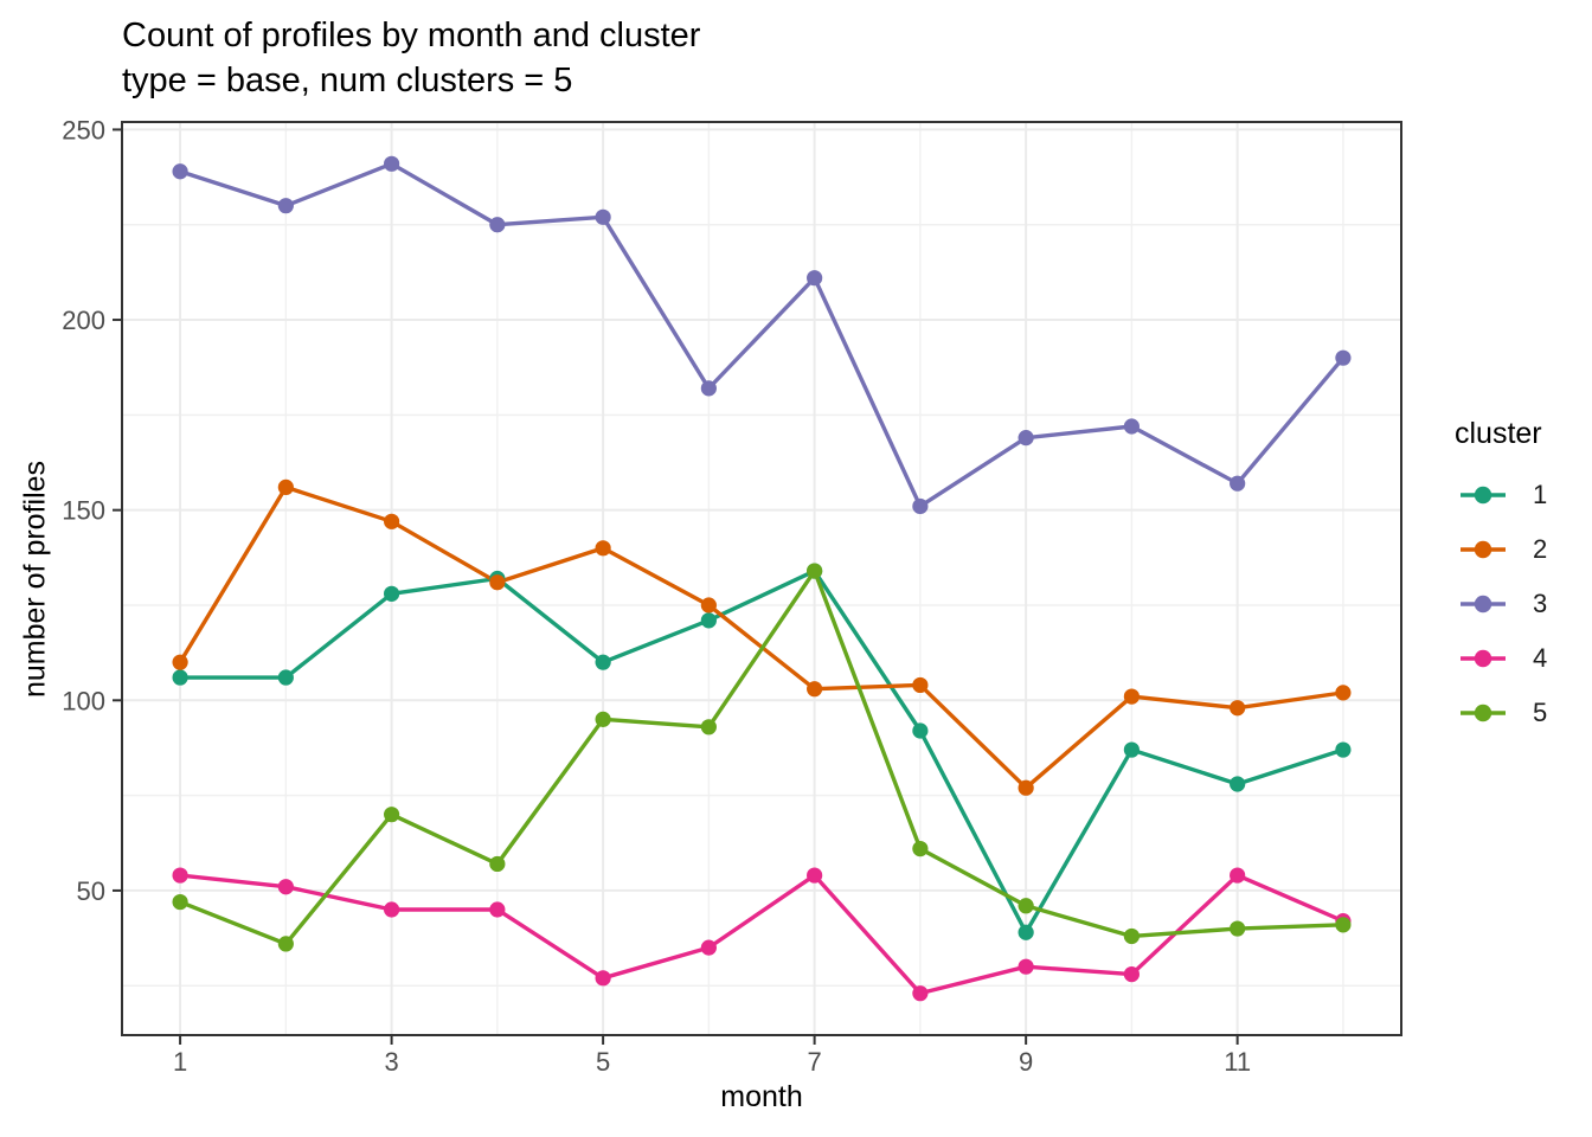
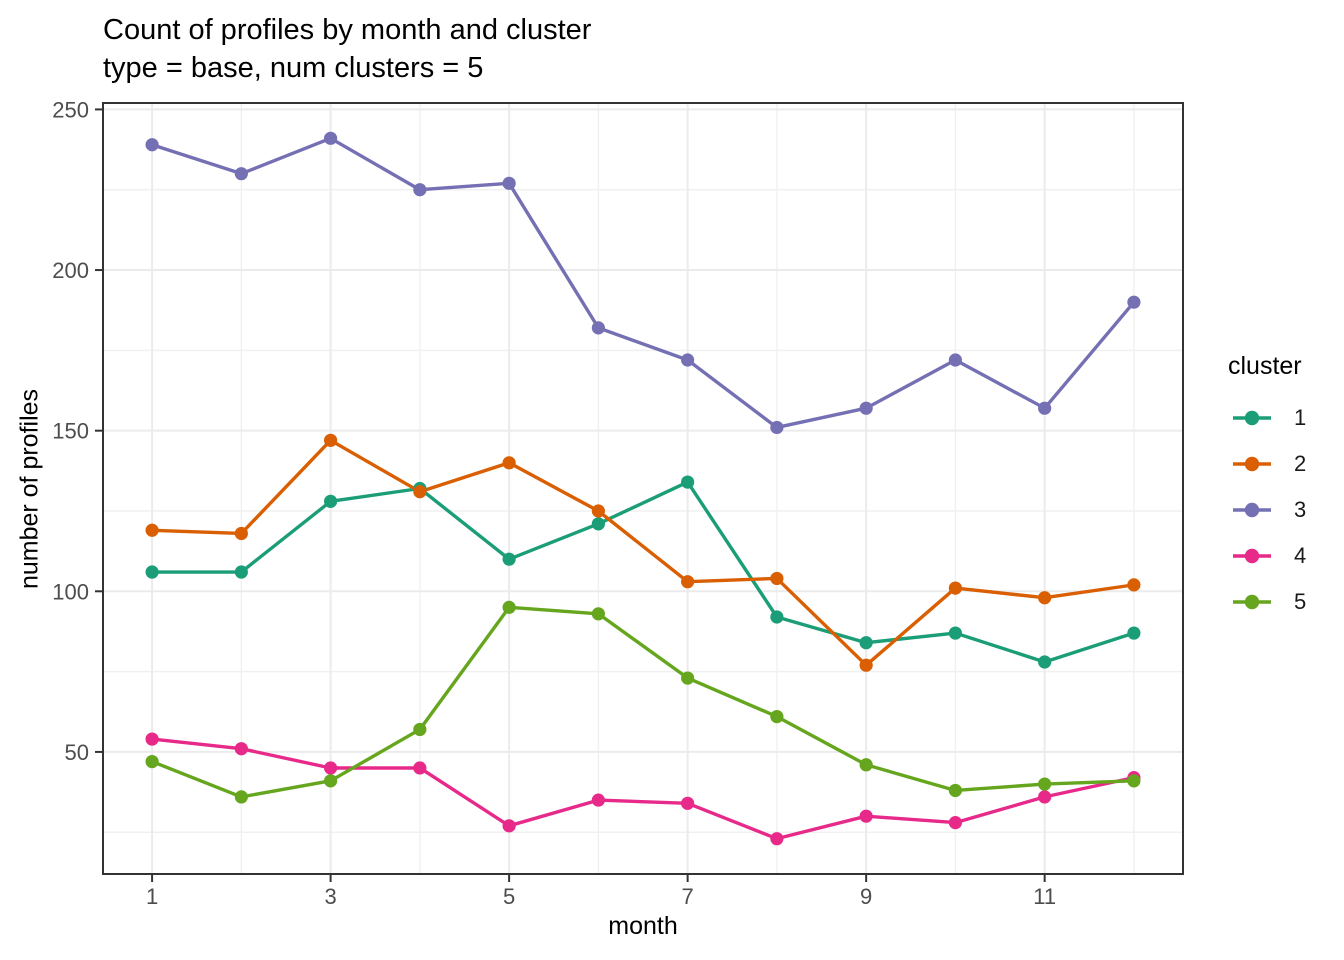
2/1: 110 -> 119
2/2: 156 -> 118
5/3: 70 -> 41
3/7: 211 -> 172
4/7: 54 -> 34
5/7: 134 -> 73
1/9: 39 -> 84
3/9: 169 -> 157
4/11: 54 -> 36
